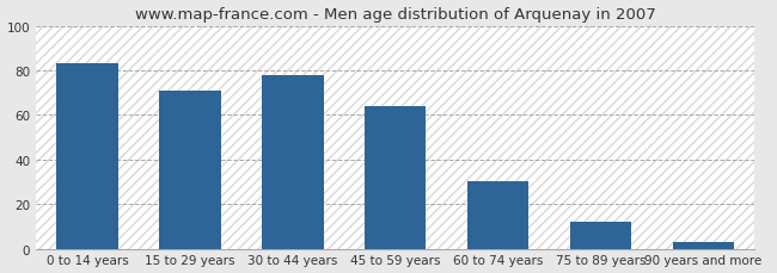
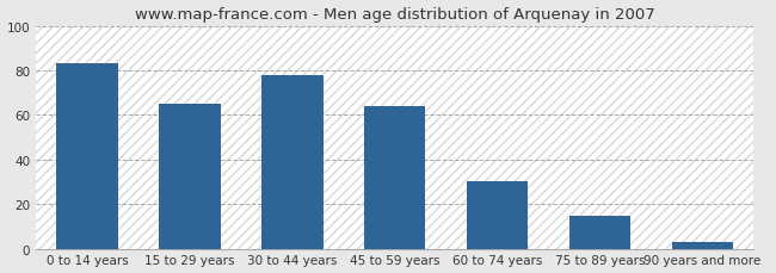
15 to 29 years: 71 -> 65
75 to 89 years: 12 -> 15
